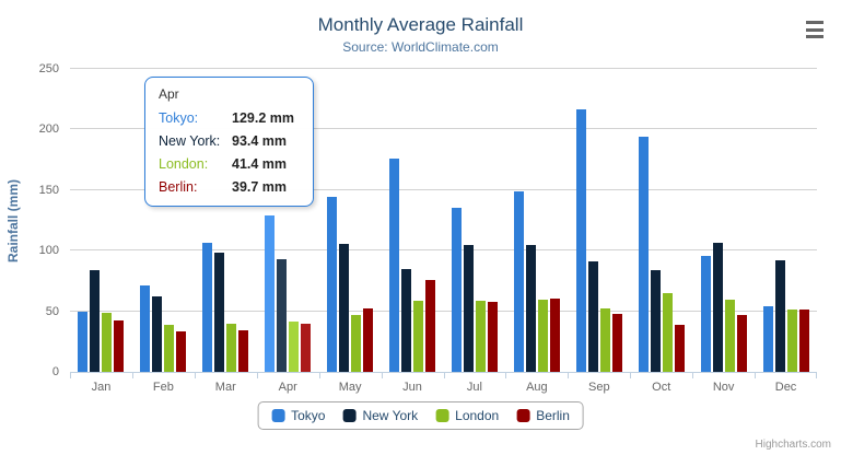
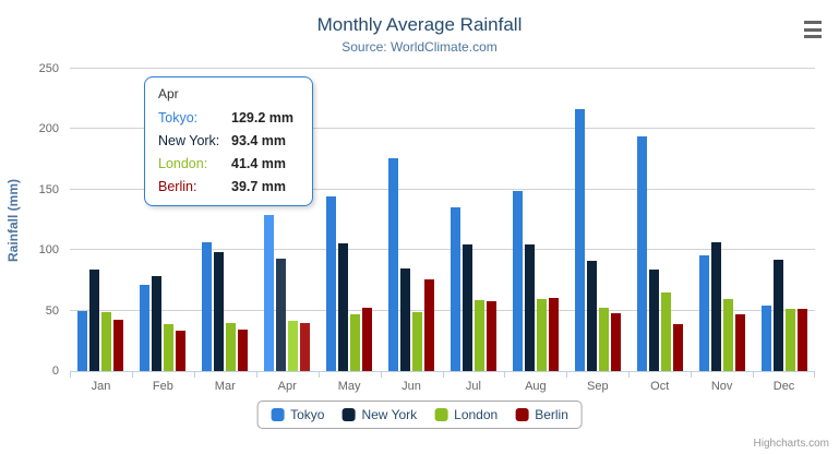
New York/Feb: 62 -> 79
London/Jun: 59 -> 48
